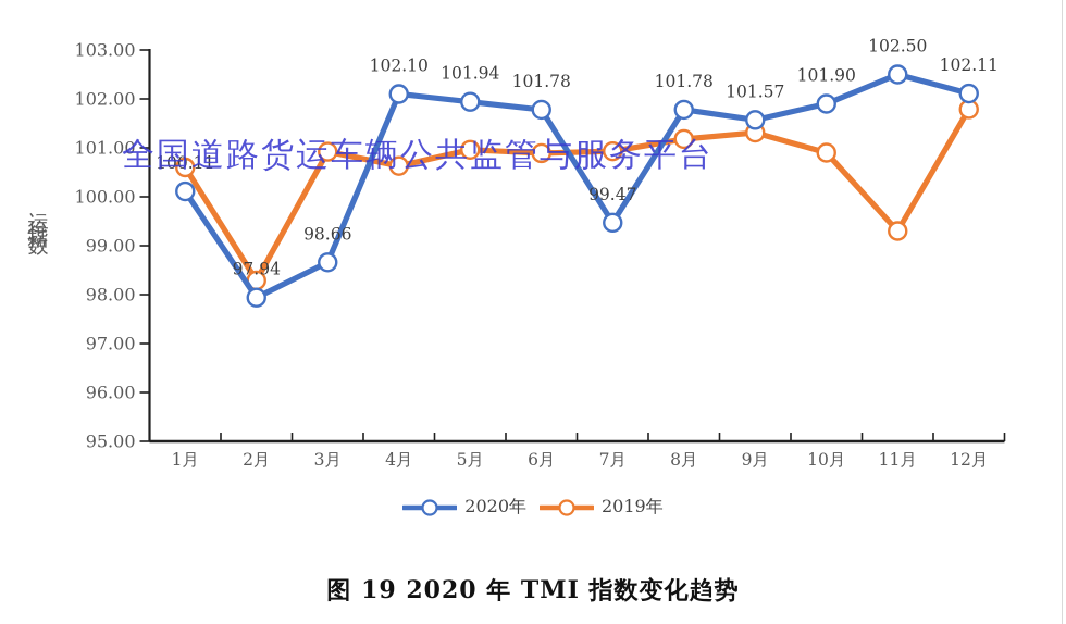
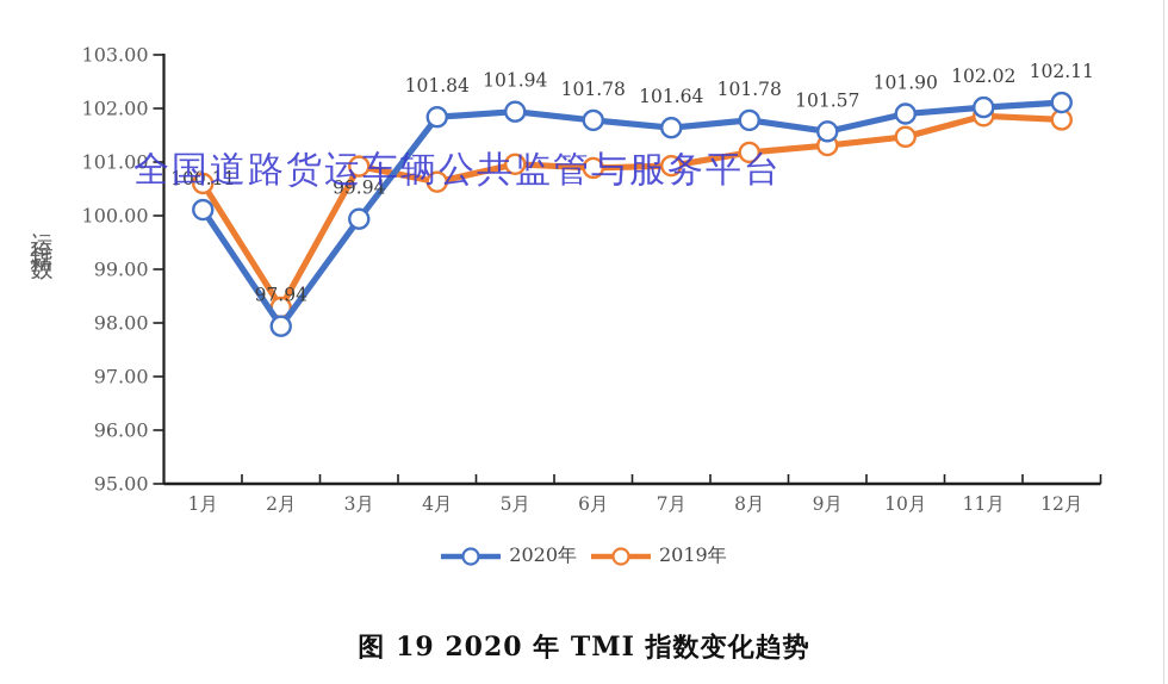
2020年/3月: 98.66 -> 99.94
2020年/4月: 102.10 -> 101.84
2020年/7月: 99.47 -> 101.64
2019年/10月: 100.9 -> 101.5
2020年/11月: 102.50 -> 102.02
2019年/11月: 99.3 -> 101.9
